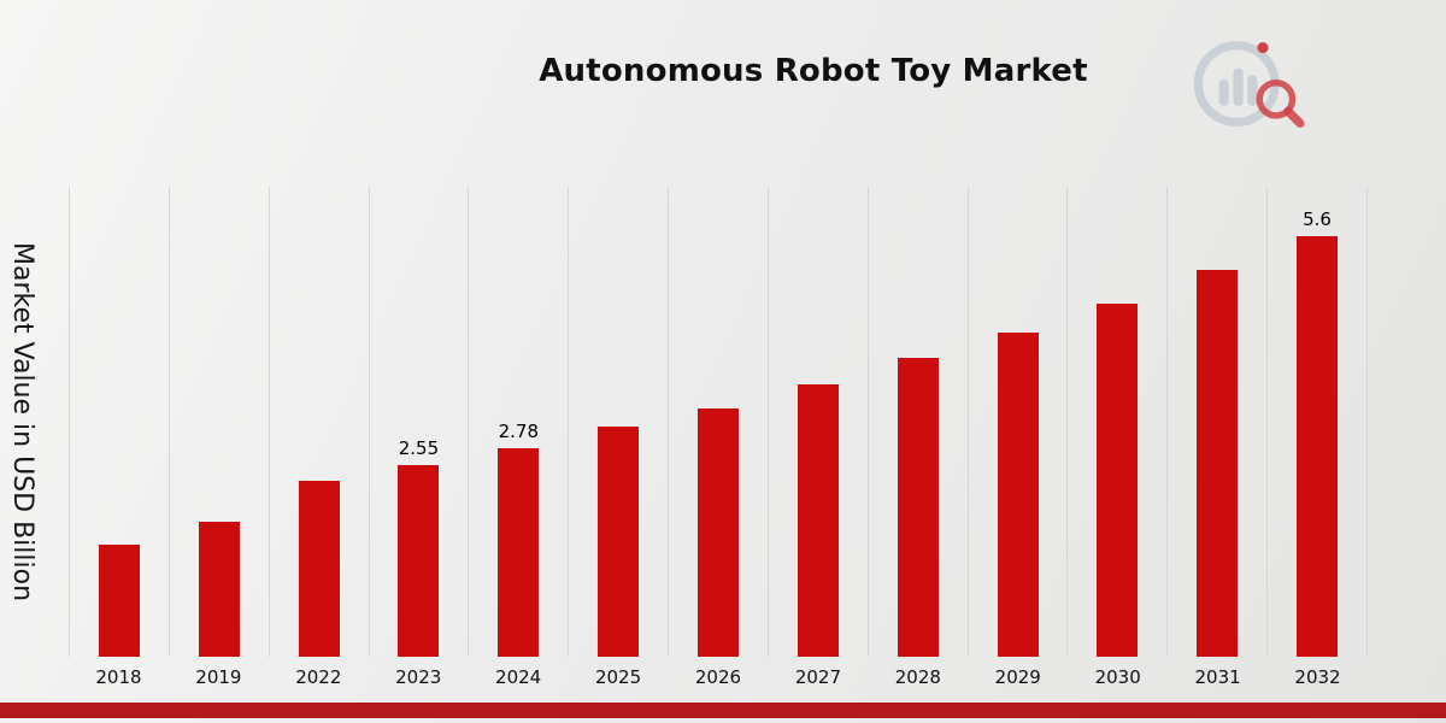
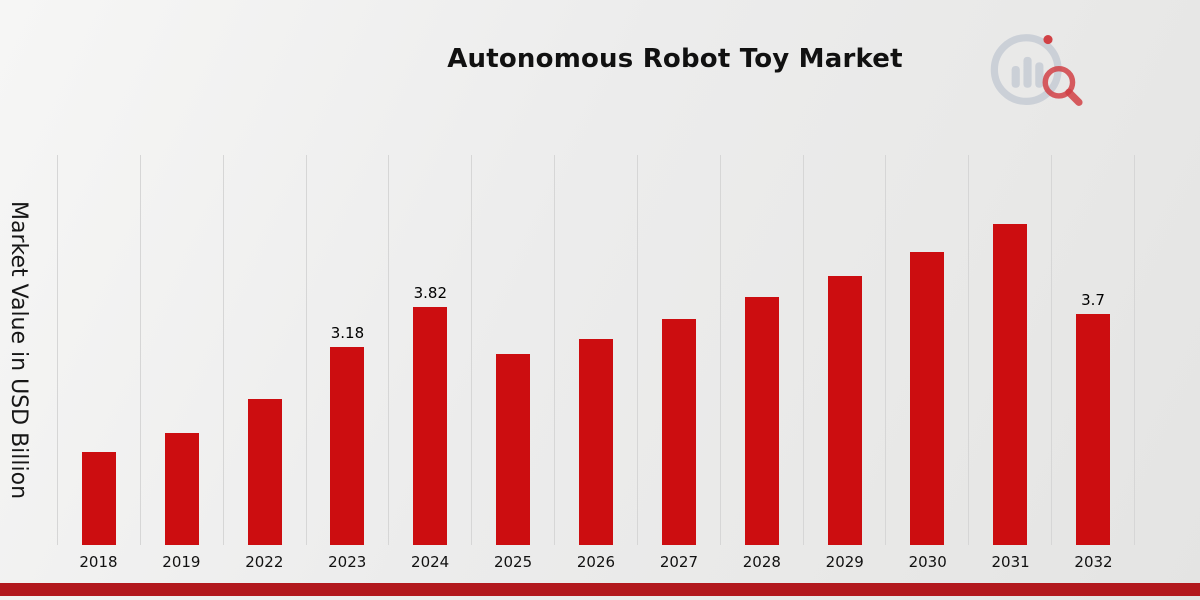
2023: 2.55 -> 3.18
2024: 2.78 -> 3.82
2032: 5.6 -> 3.7
